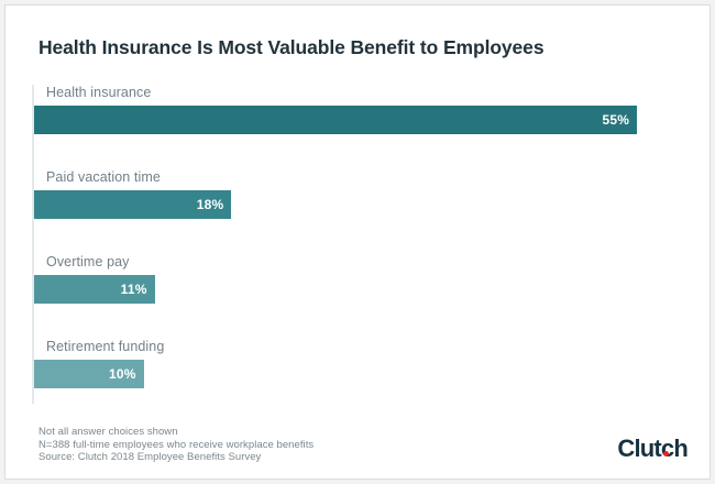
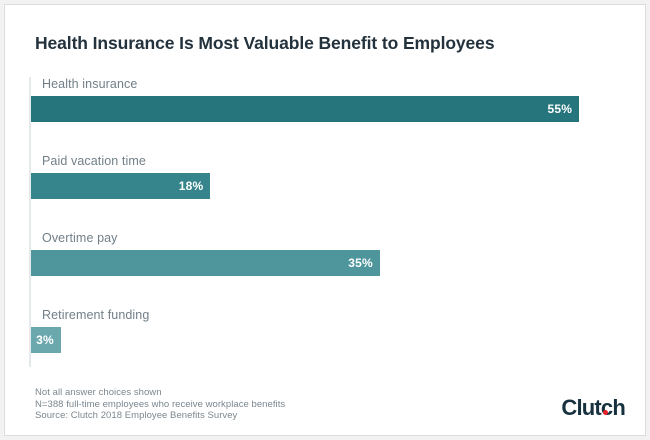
Overtime pay: 11% -> 35%
Retirement funding: 10% -> 3%
